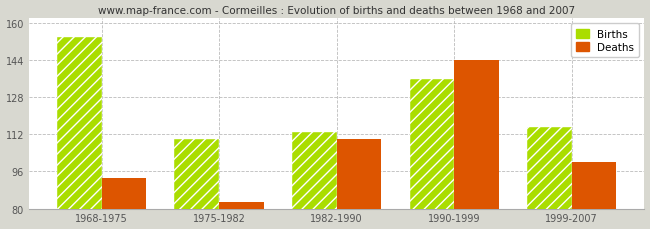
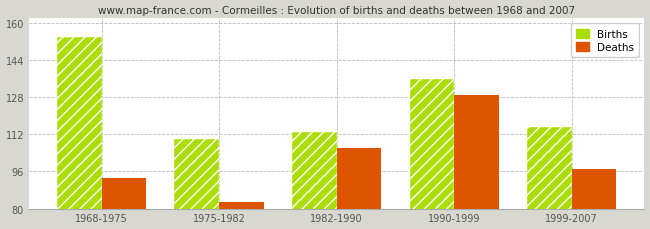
Deaths/1982-1990: 110 -> 106
Deaths/1990-1999: 144 -> 129
Deaths/1999-2007: 100 -> 97
